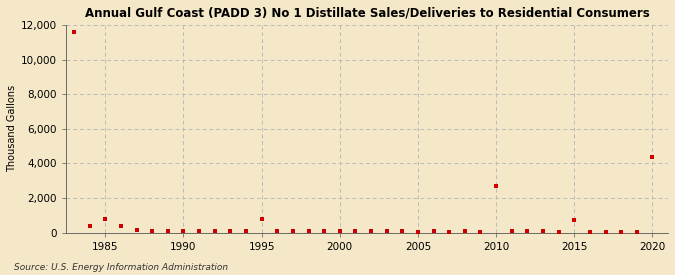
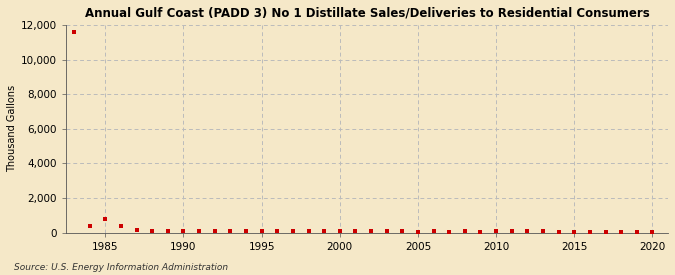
1995: 800 -> 100
2010: 2,700 -> 100
2015: 700 -> 0
2020: 4,400 -> 0
